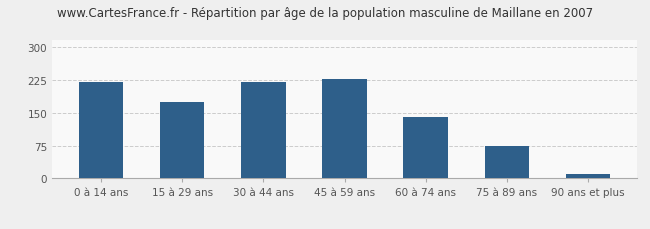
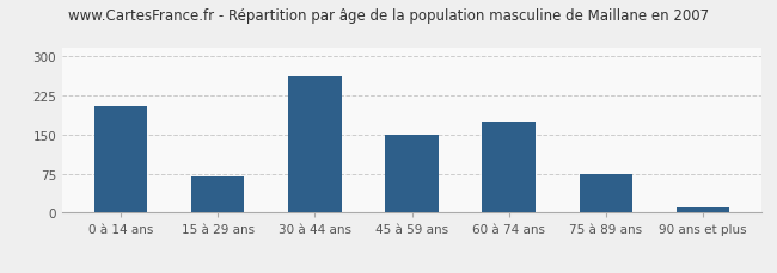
0 à 14 ans: 220 -> 205
15 à 29 ans: 175 -> 70
30 à 44 ans: 220 -> 260
45 à 59 ans: 227 -> 150
60 à 74 ans: 140 -> 175
